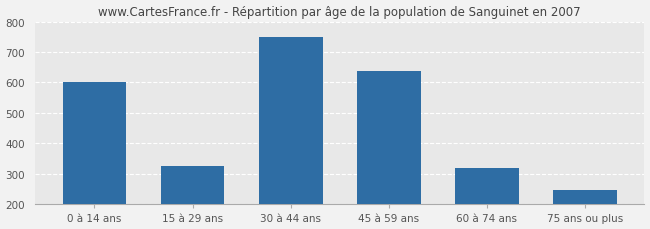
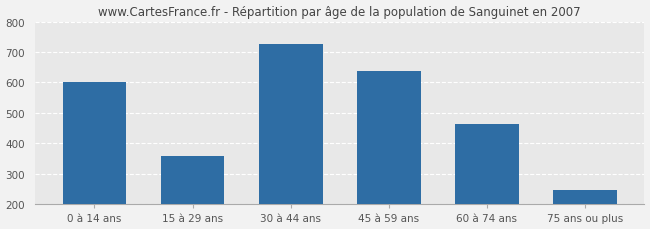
15 à 29 ans: 325 -> 358
30 à 44 ans: 750 -> 727
60 à 74 ans: 320 -> 463
